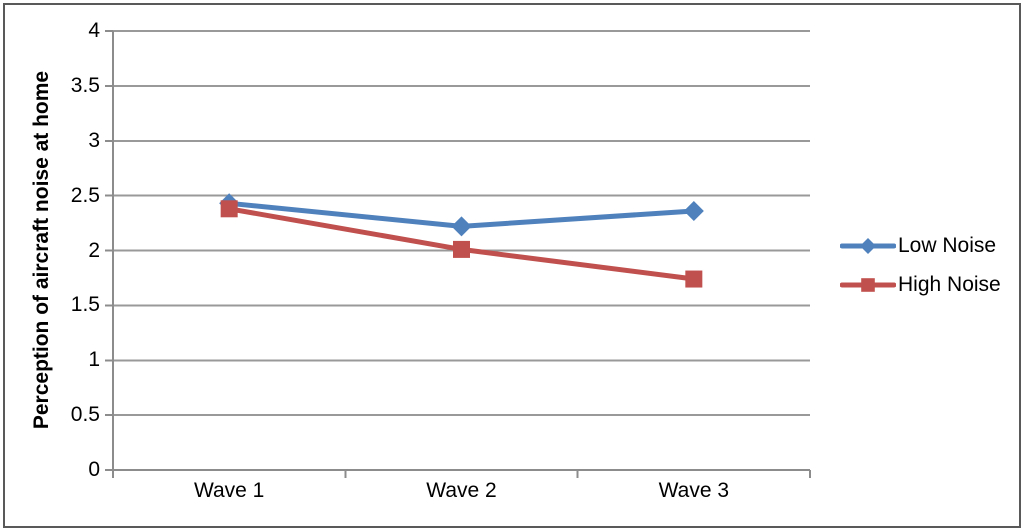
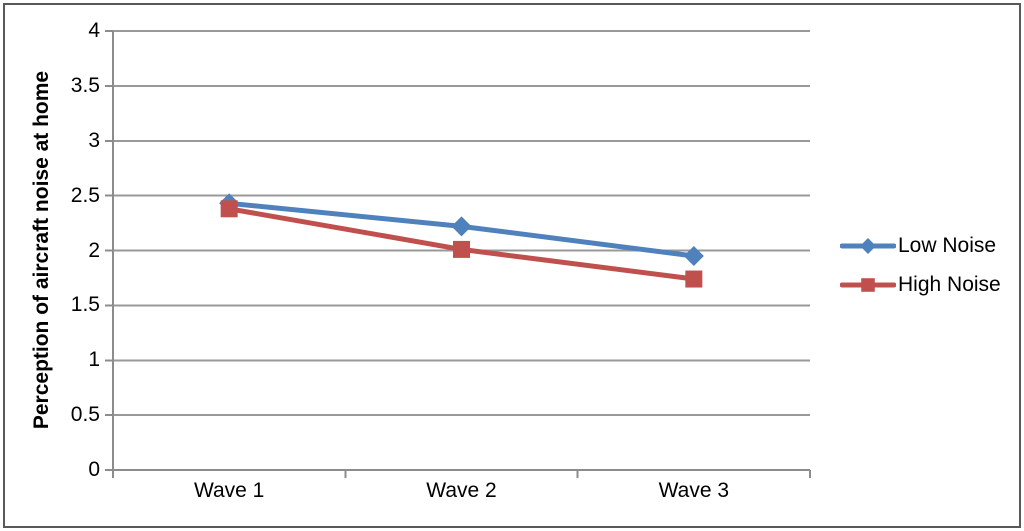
Low Noise/Wave 3: 2.36 -> 1.95
